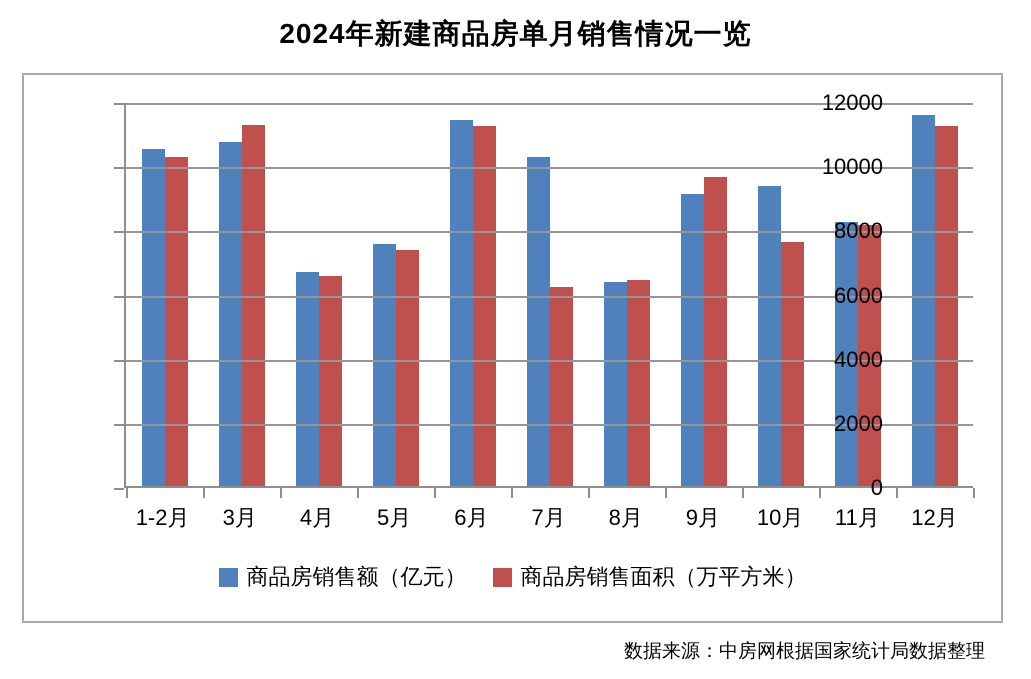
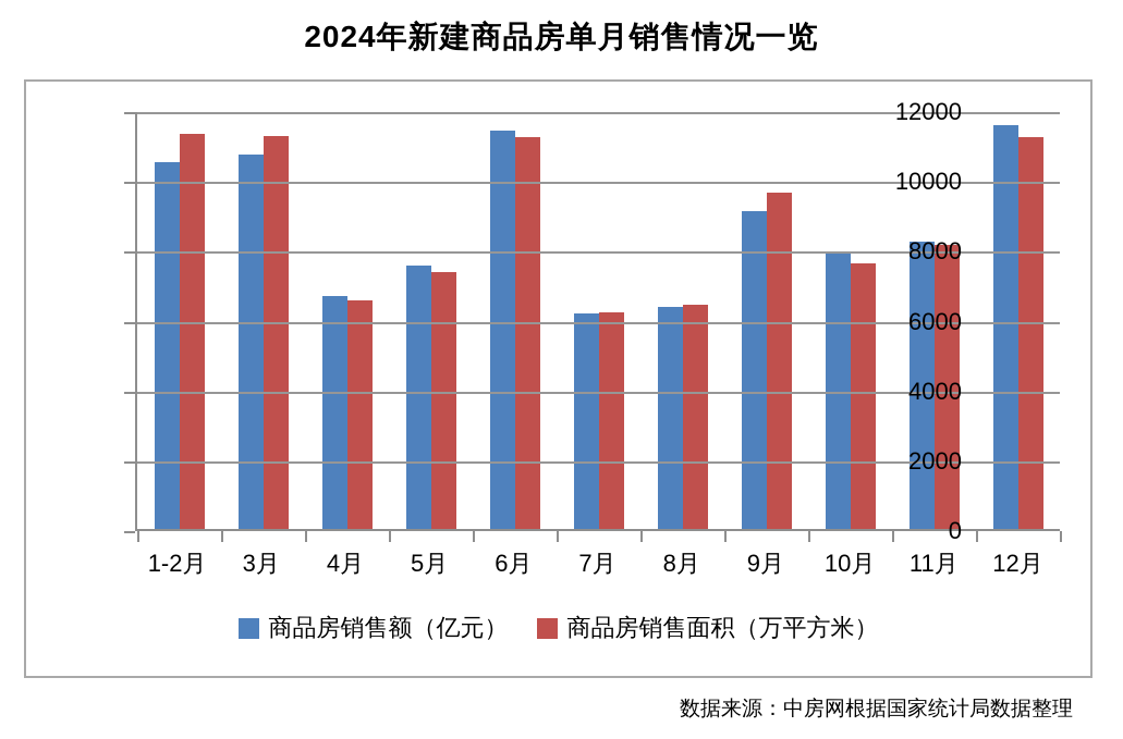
商品房销售面积（万平方米）/1-2月: 10300 -> 11400
商品房销售额（亿元）/7月: 10300 -> 6200
商品房销售额（亿元）/10月: 9400 -> 8000
